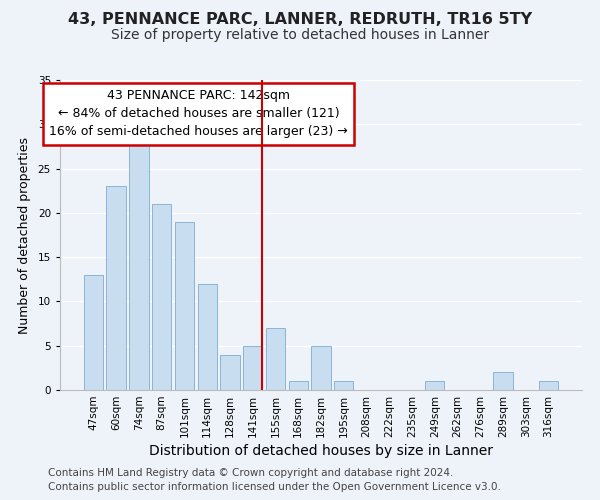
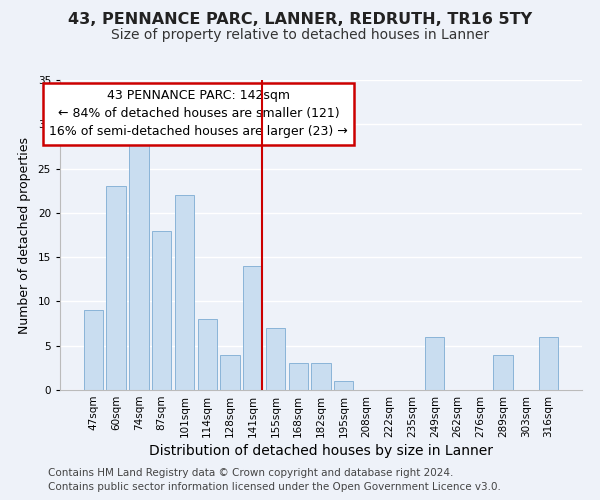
47sqm: 13 -> 9
87sqm: 21 -> 18
101sqm: 19 -> 22
114sqm: 12 -> 8
141sqm: 5 -> 14
168sqm: 1 -> 3
182sqm: 5 -> 3
249sqm: 1 -> 6
289sqm: 2 -> 4
316sqm: 1 -> 6
